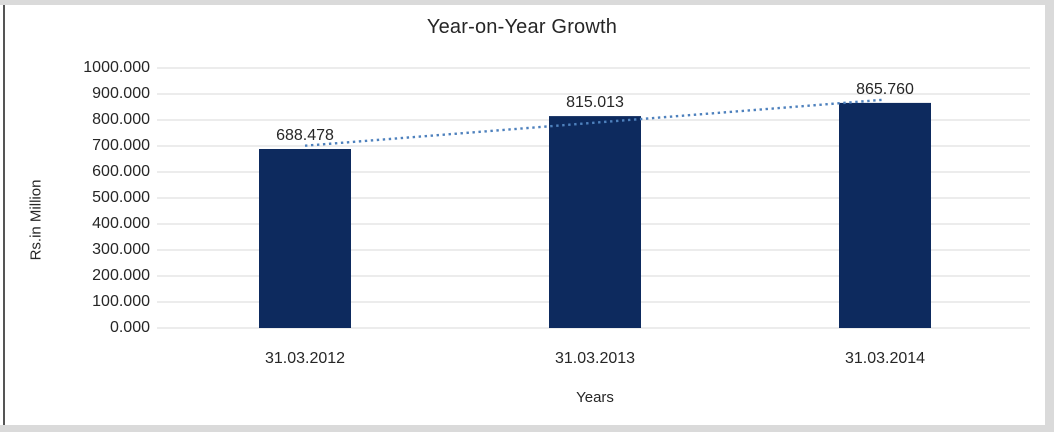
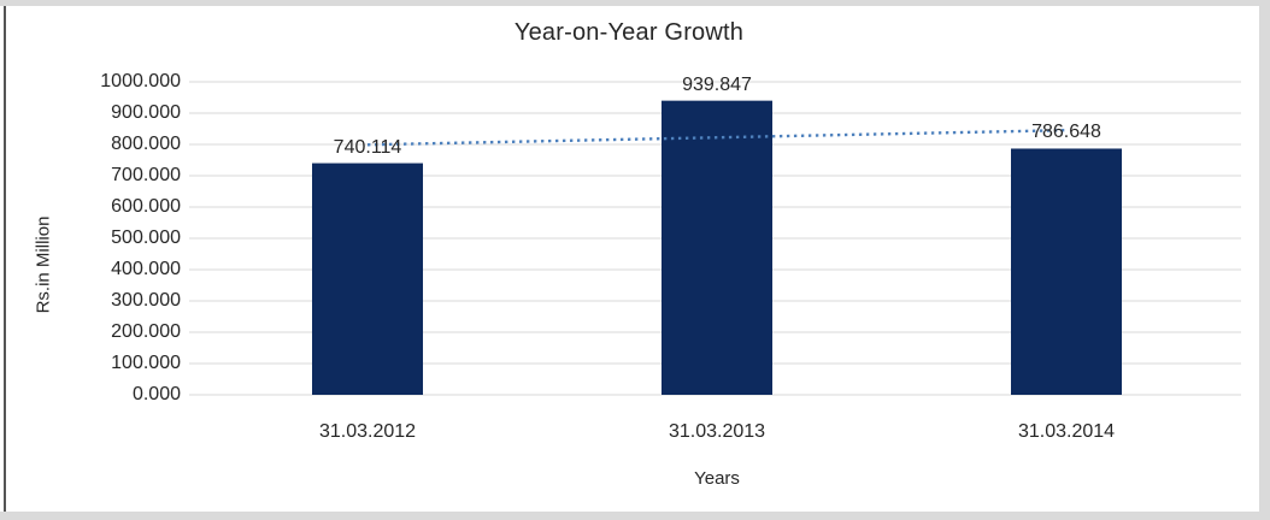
31.03.2012: 688.478 -> 740.114
31.03.2013: 815.013 -> 939.847
31.03.2014: 865.760 -> 786.648
